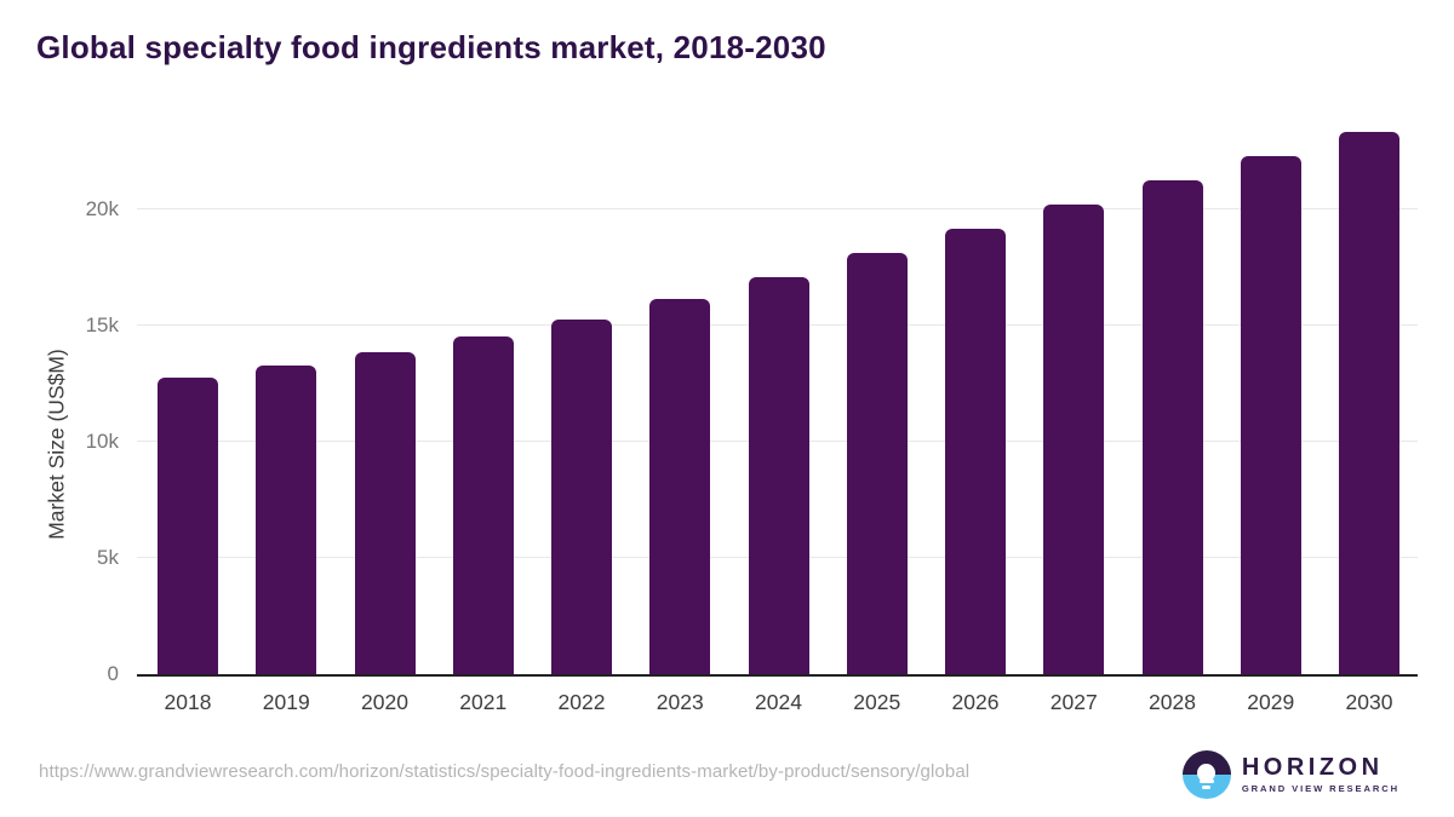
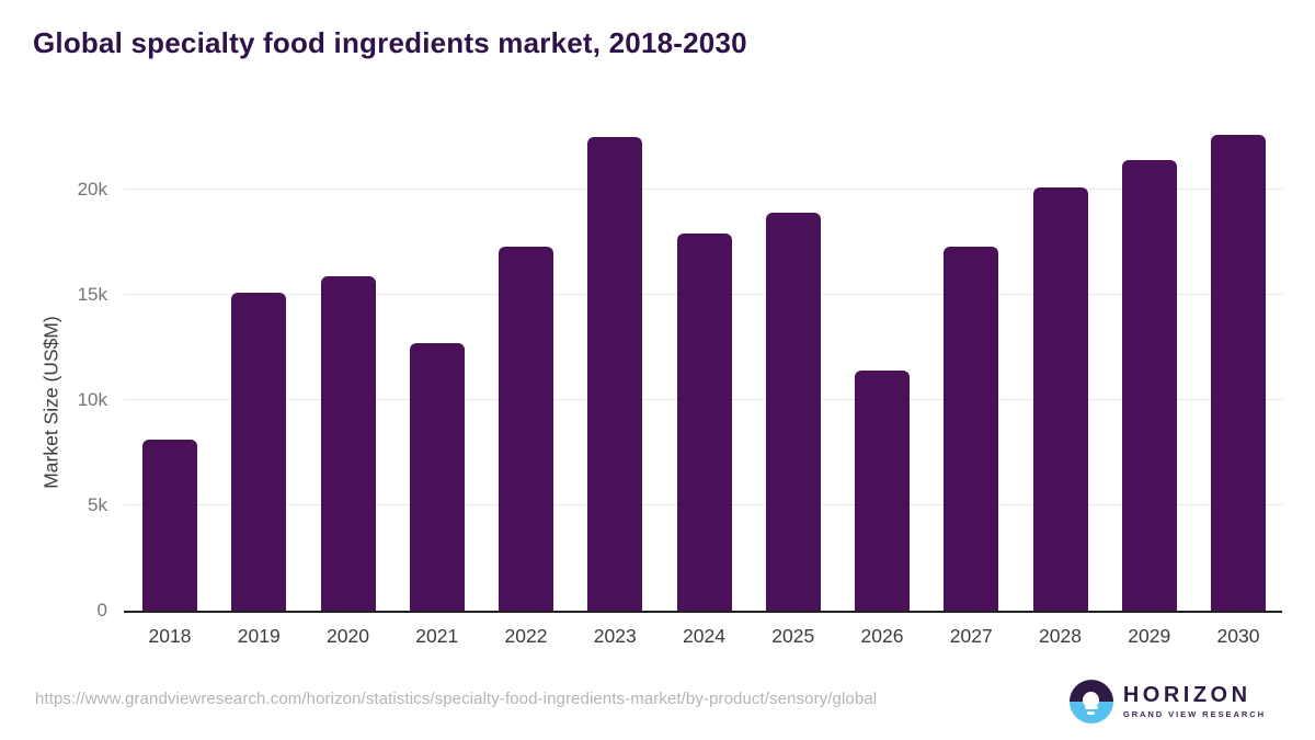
2018: 12.8k -> 8.1k
2019: 13.3k -> 15.1k
2020: 13.8k -> 15.9k
2021: 14.6k -> 12.7k
2022: 15.2k -> 17.3k
2023: 16.2k -> 22.5k
2024: 17.1k -> 17.9k
2025: 18.2k -> 18.9k
2026: 19.2k -> 11.4k
2027: 20.2k -> 17.3k
2028: 21.2k -> 20.1k
2029: 22.3k -> 21.4k
2030: 23.4k -> 22.6k
